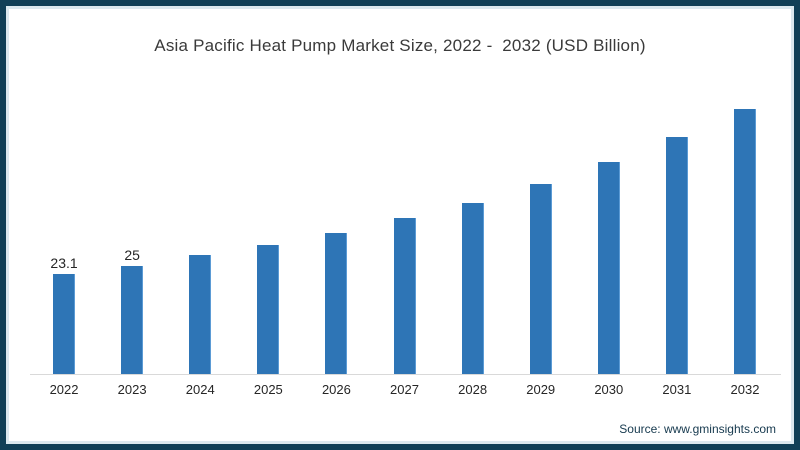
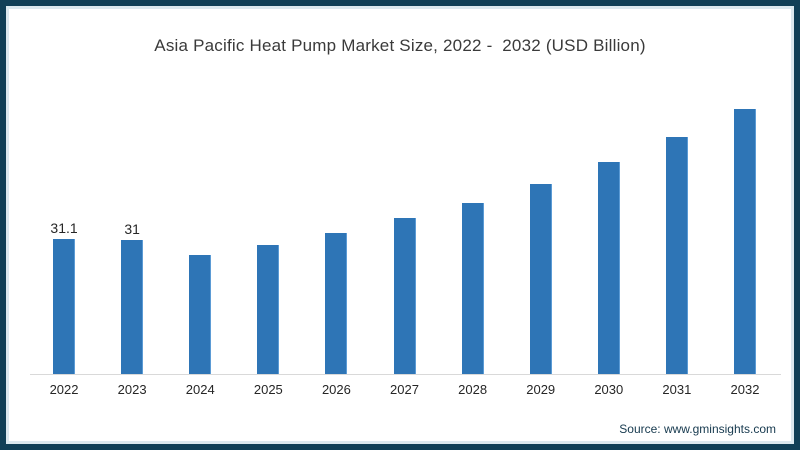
2022: 23.1 -> 31.1
2023: 25 -> 31
